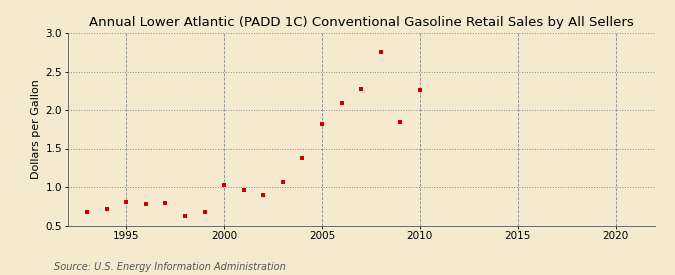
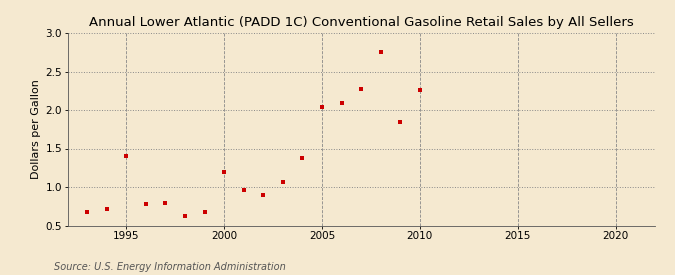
1995: 0.80 -> 1.40
2000: 1.02 -> 1.20
2005: 1.82 -> 2.04
